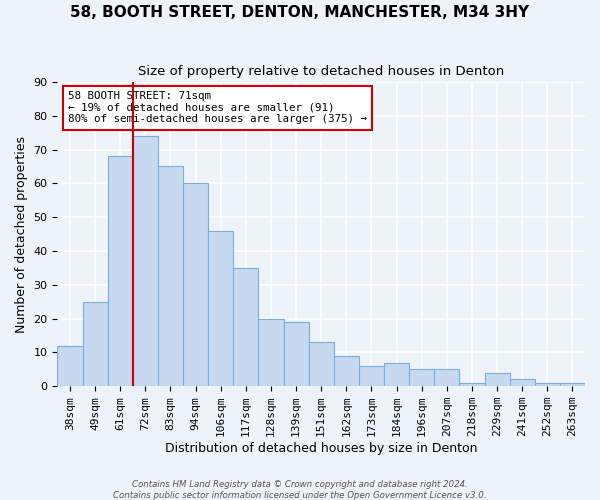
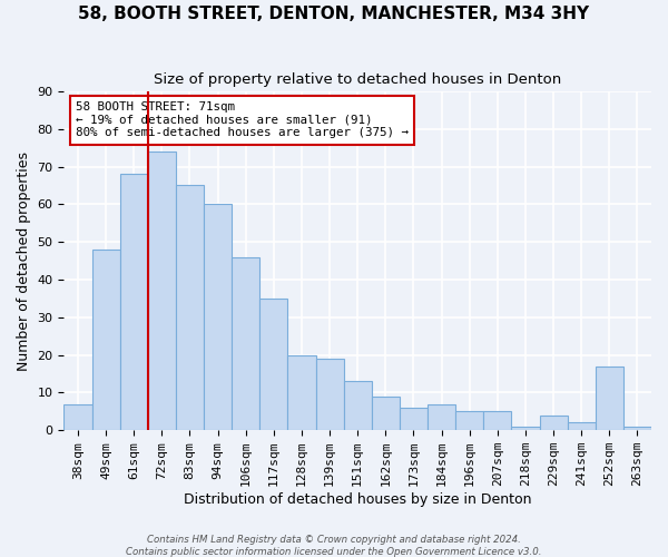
38sqm: 12 -> 7
49sqm: 25 -> 48
252sqm: 1 -> 17
